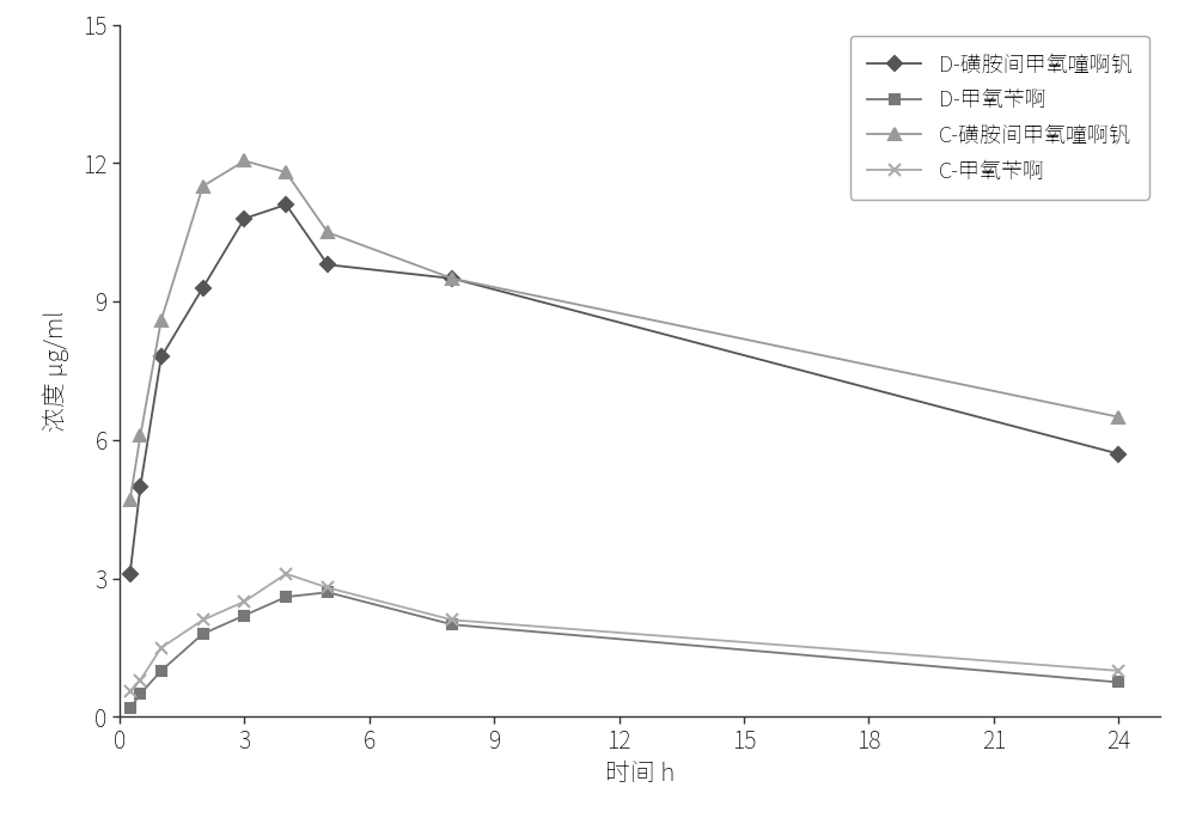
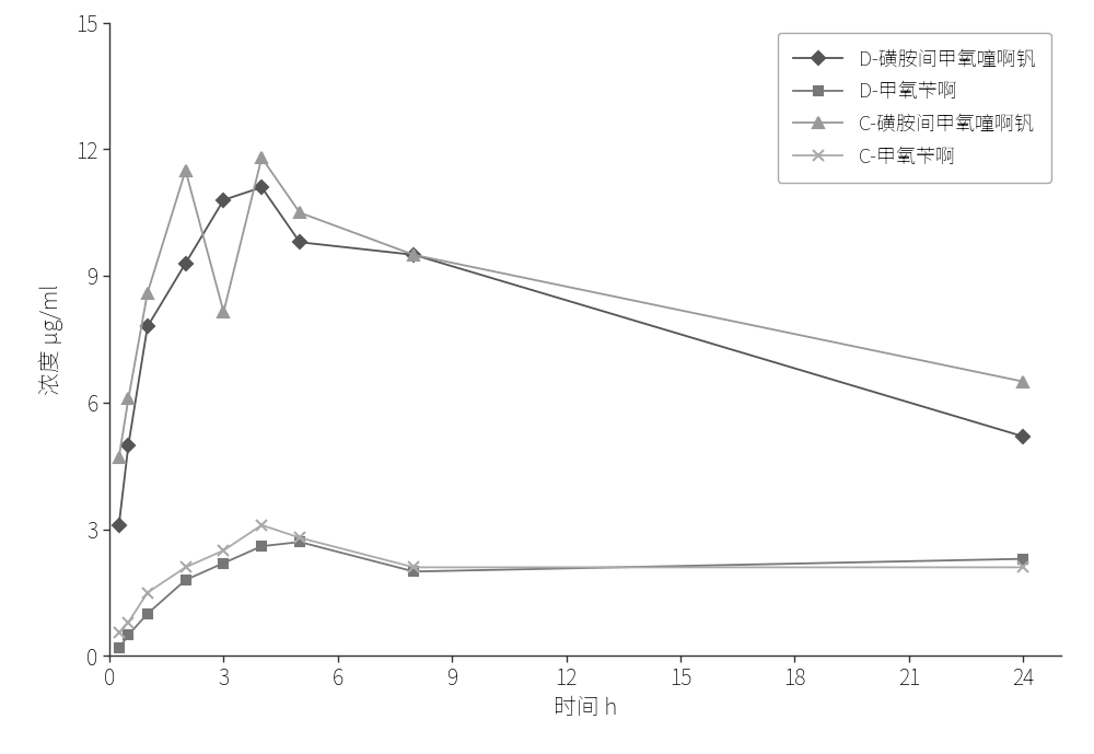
C-磺胺间甲氧噇啊钒/3: 12.05 -> 8.15
D-磺胺间甲氧噇啊钒/24: 5.7 -> 5.2
D-甲氧苄啊/24: 0.75 -> 2.30
C-甲氧苄啊/24: 1.00 -> 2.10
